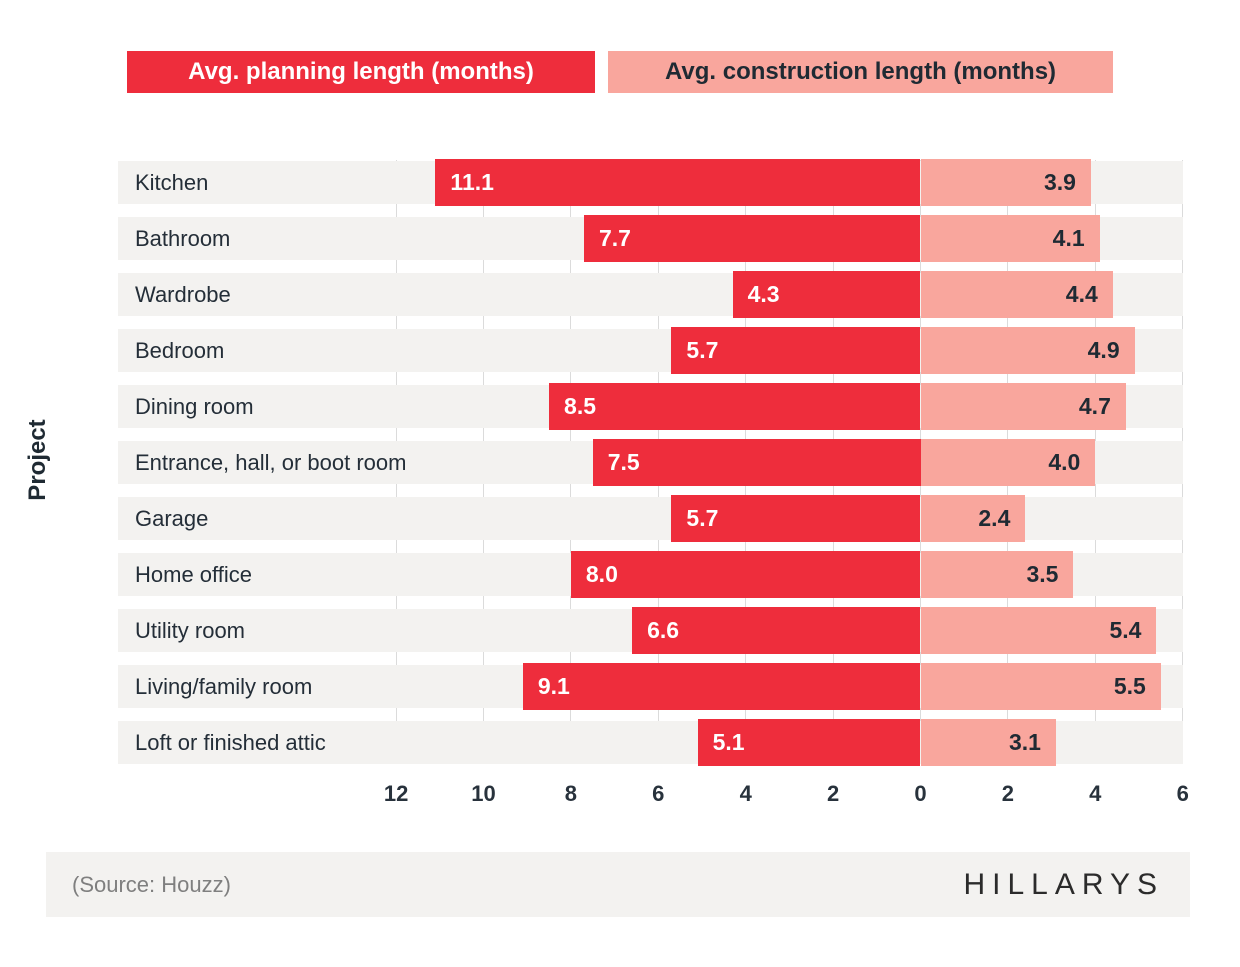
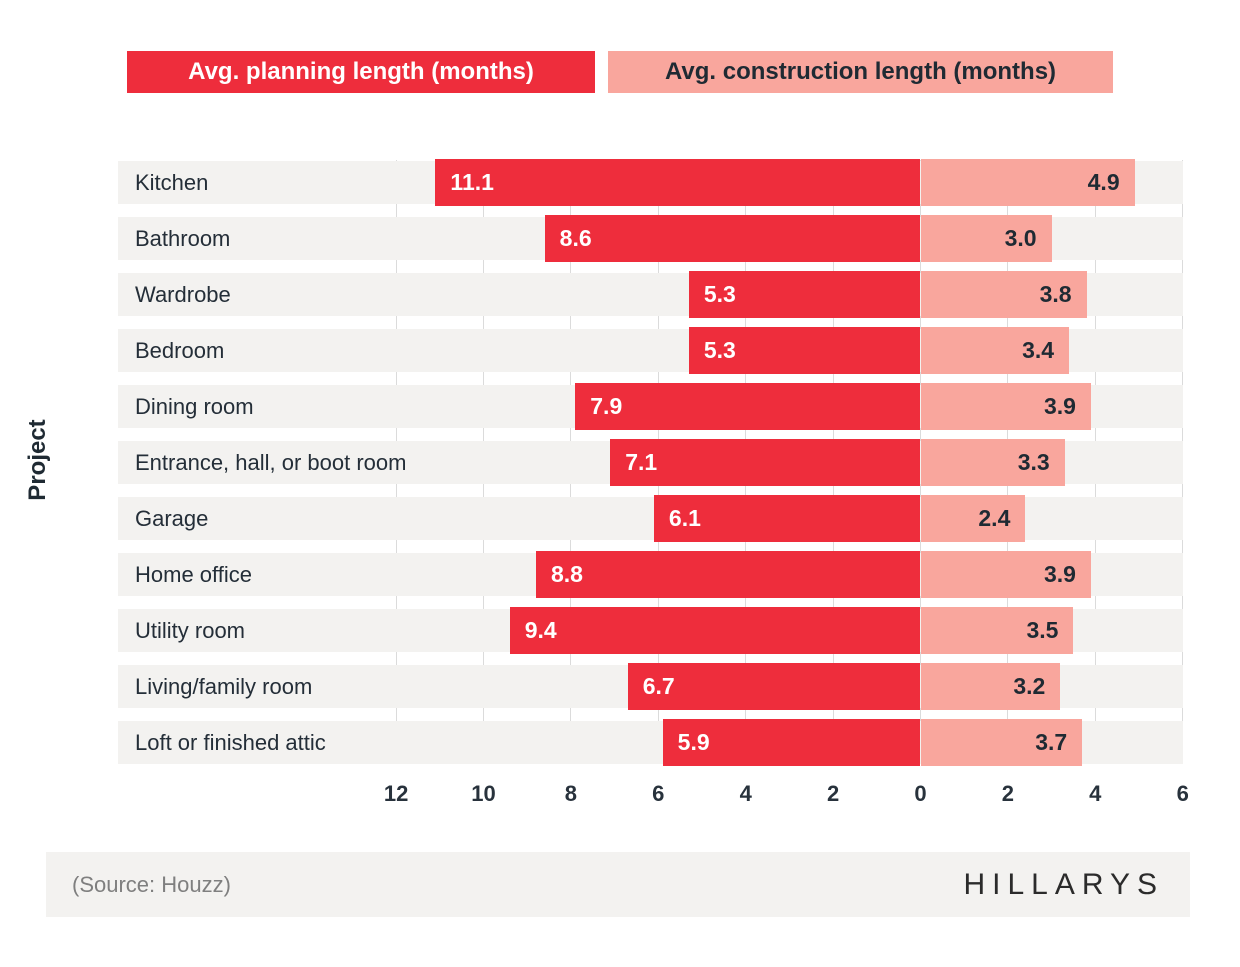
Avg. construction length (months)/Kitchen: 3.9 -> 4.9
Avg. planning length (months)/Bathroom: 7.7 -> 8.6
Avg. construction length (months)/Bathroom: 4.1 -> 3.0
Avg. planning length (months)/Wardrobe: 4.3 -> 5.3
Avg. construction length (months)/Wardrobe: 4.4 -> 3.8
Avg. planning length (months)/Bedroom: 5.7 -> 5.3
Avg. construction length (months)/Bedroom: 4.9 -> 3.4
Avg. planning length (months)/Dining room: 8.5 -> 7.9
Avg. construction length (months)/Dining room: 4.7 -> 3.9
Avg. planning length (months)/Entrance, hall, or boot room: 7.5 -> 7.1
Avg. construction length (months)/Entrance, hall, or boot room: 4.0 -> 3.3
Avg. planning length (months)/Garage: 5.7 -> 6.1
Avg. planning length (months)/Home office: 8.0 -> 8.8
Avg. construction length (months)/Home office: 3.5 -> 3.9
Avg. planning length (months)/Utility room: 6.6 -> 9.4
Avg. construction length (months)/Utility room: 5.4 -> 3.5
Avg. planning length (months)/Living/family room: 9.1 -> 6.7
Avg. construction length (months)/Living/family room: 5.5 -> 3.2
Avg. planning length (months)/Loft or finished attic: 5.1 -> 5.9
Avg. construction length (months)/Loft or finished attic: 3.1 -> 3.7
